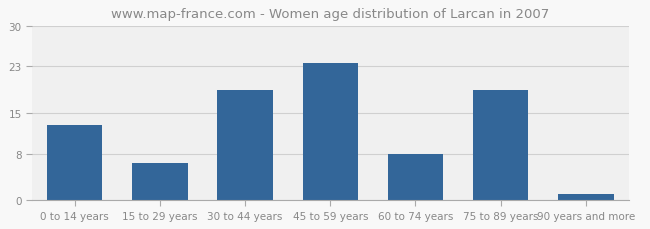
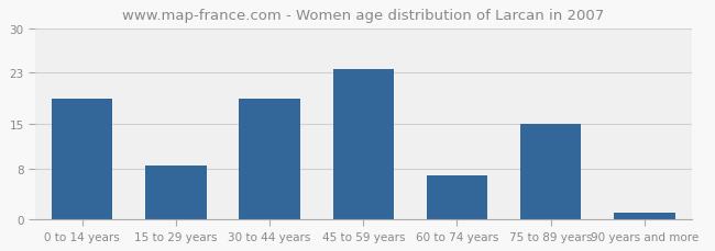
0 to 14 years: 13.0 -> 19.0
15 to 29 years: 6.4 -> 8.5
60 to 74 years: 8.0 -> 7.0
75 to 89 years: 19.0 -> 15.0
